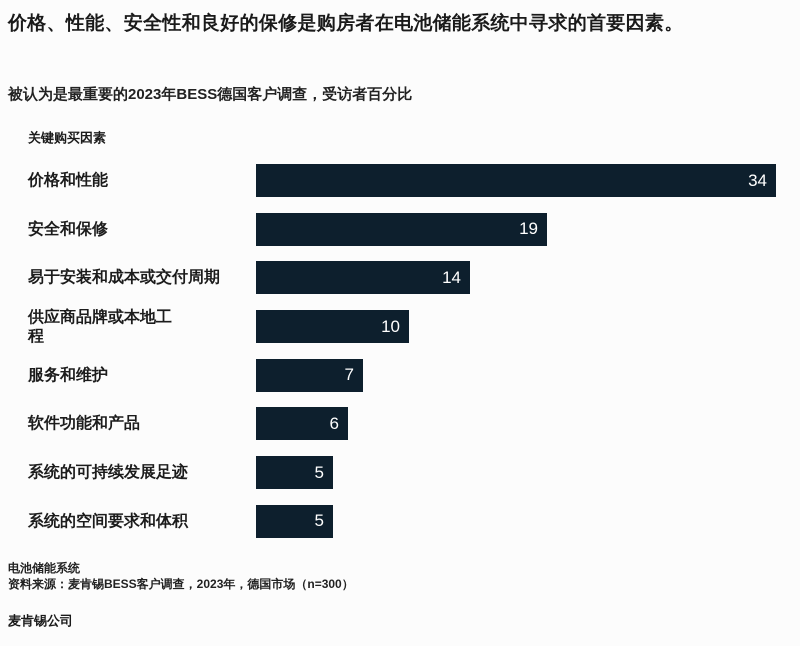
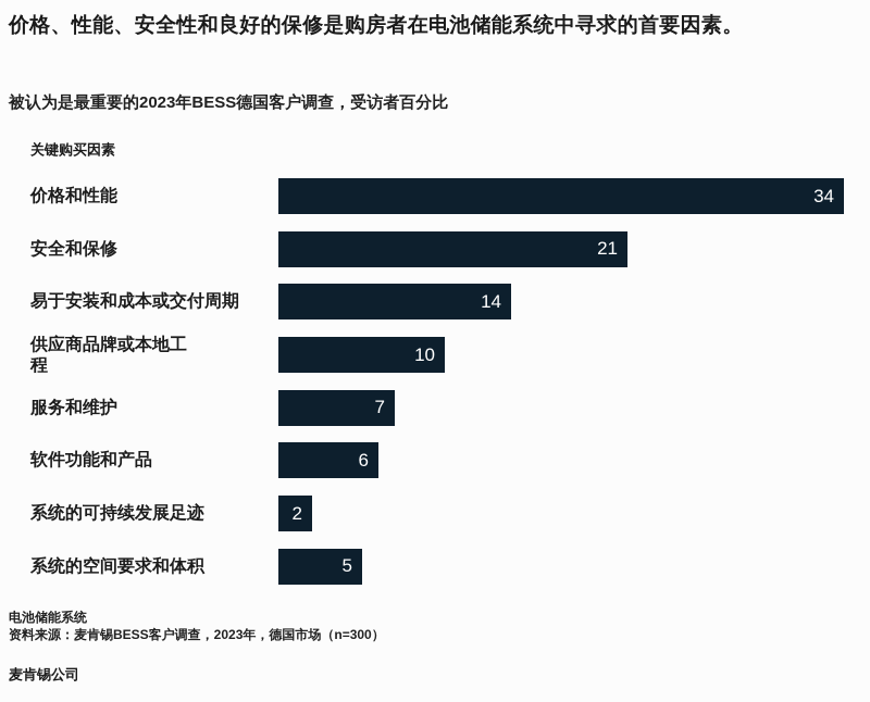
安全和保修: 19 -> 21
系统的可持续发展足迹: 5 -> 2
